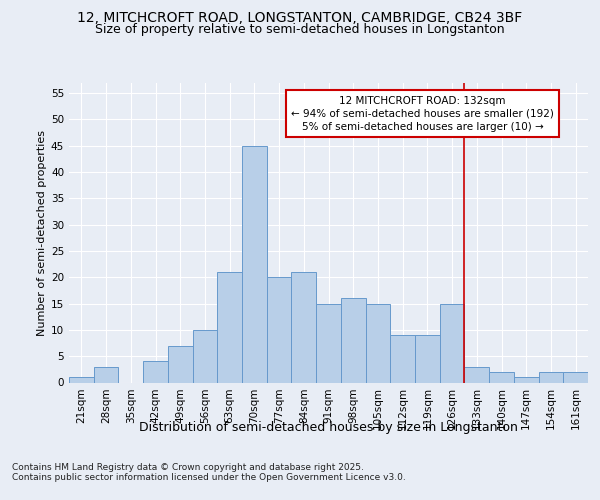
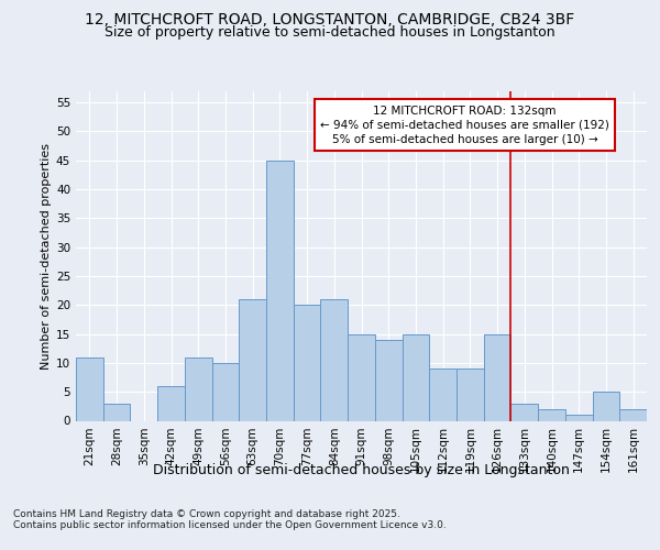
21sqm: 1 -> 11
42sqm: 4 -> 6
49sqm: 7 -> 11
98sqm: 16 -> 14
154sqm: 2 -> 5
